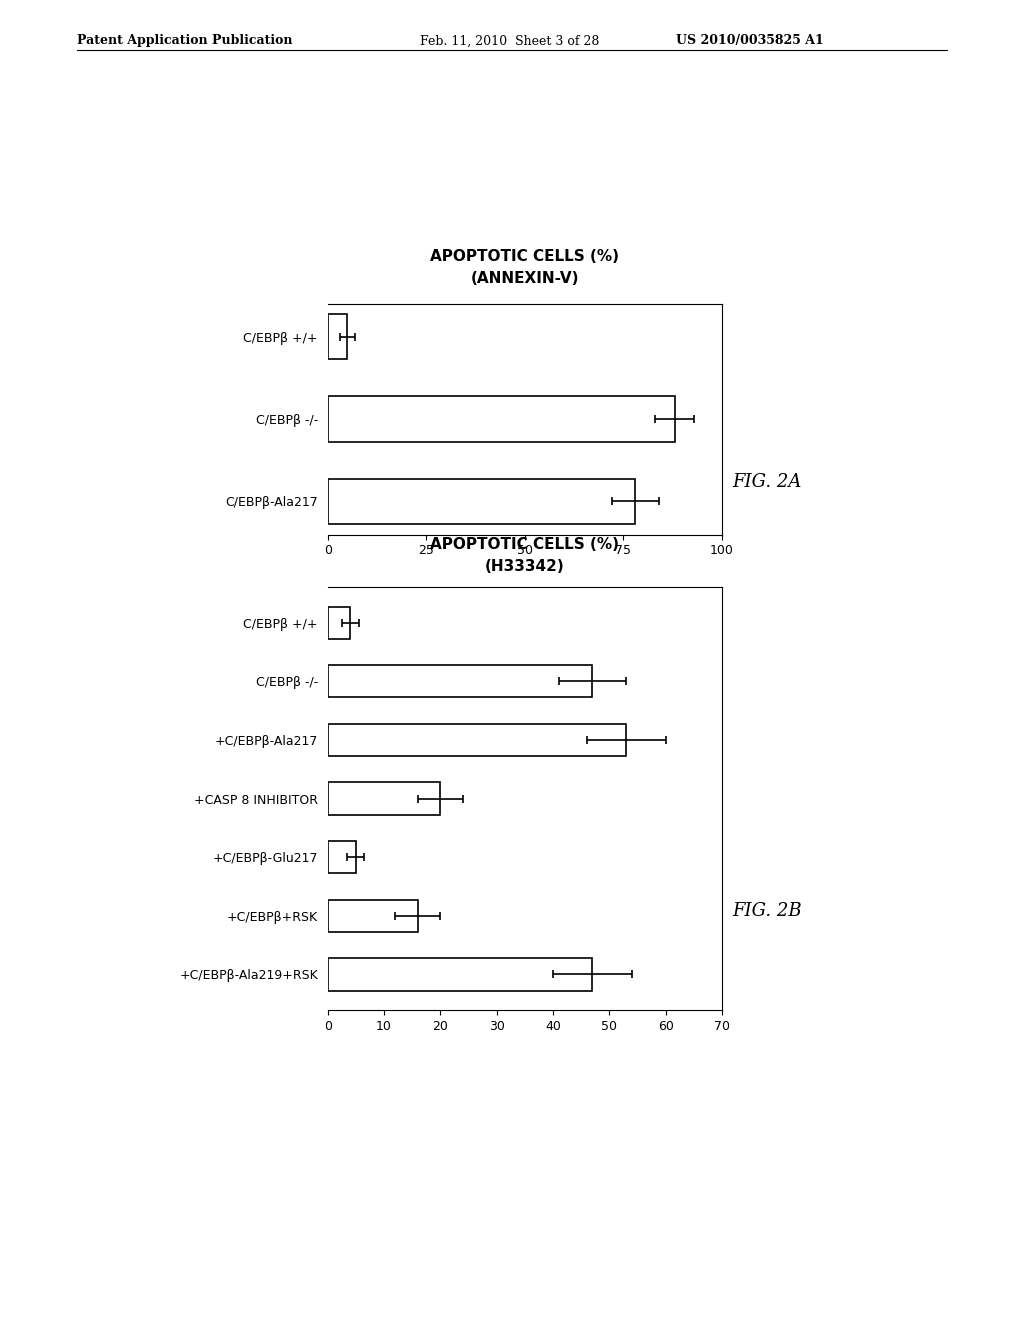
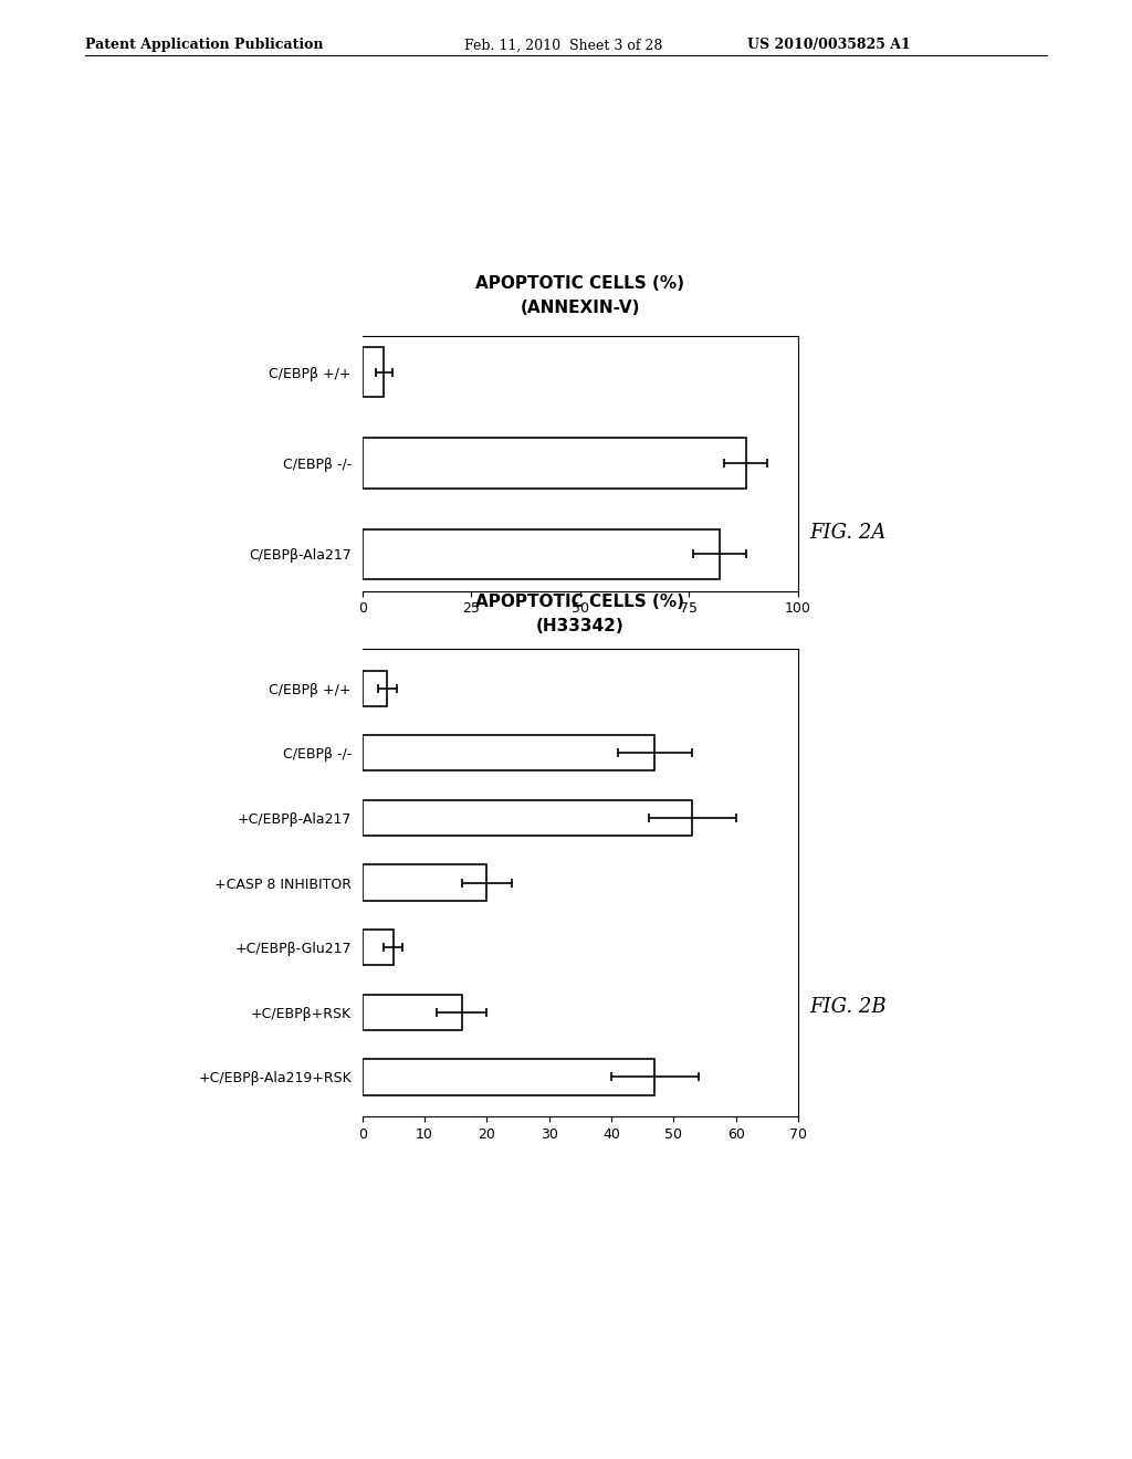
C/EBPβ-Ala217: 78 -> 82
